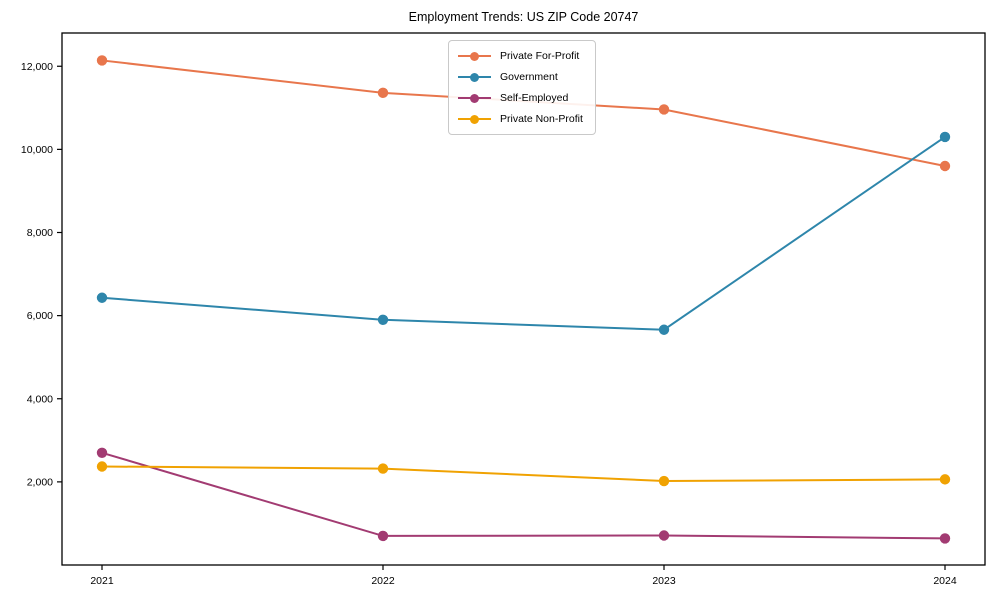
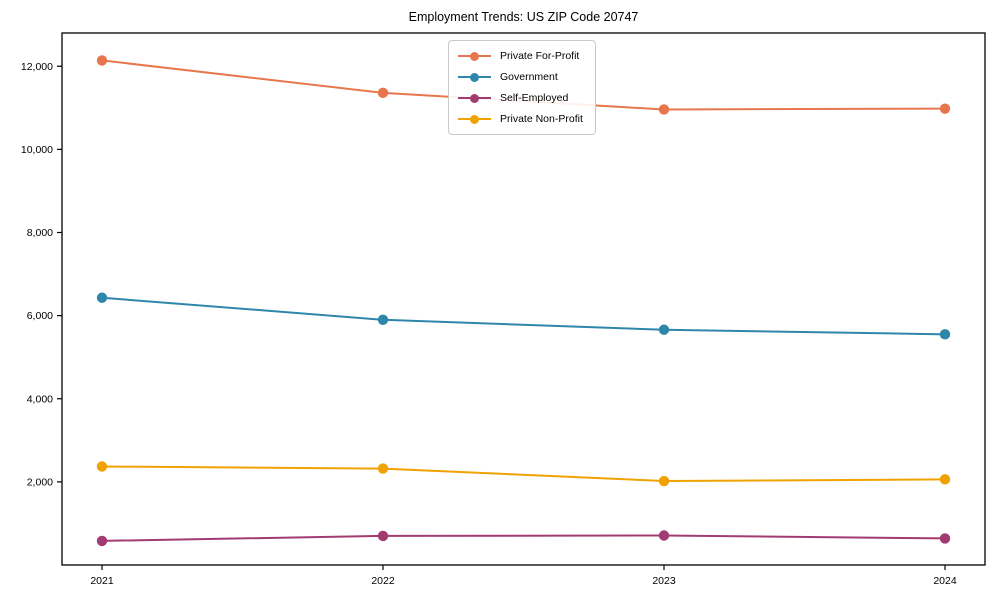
Self-Employed/2021: 2700 -> 600
Private For-Profit/2024: 9600 -> 11000
Government/2024: 10300 -> 5600
